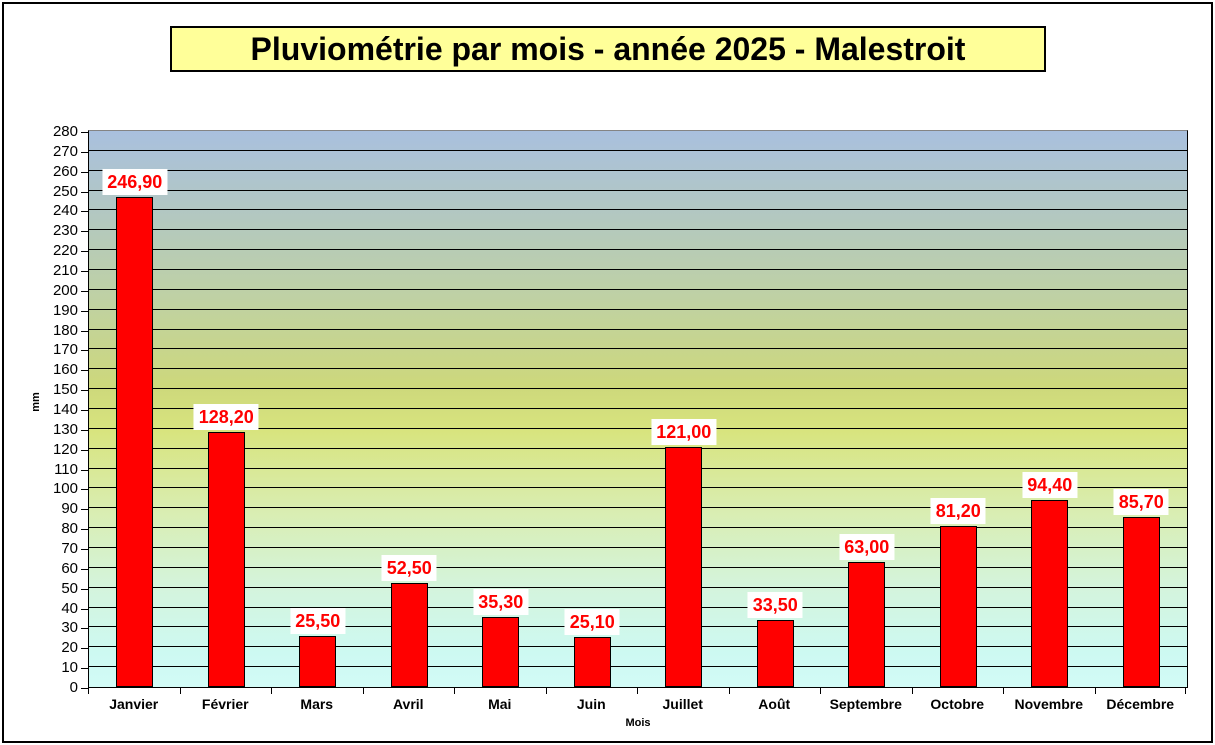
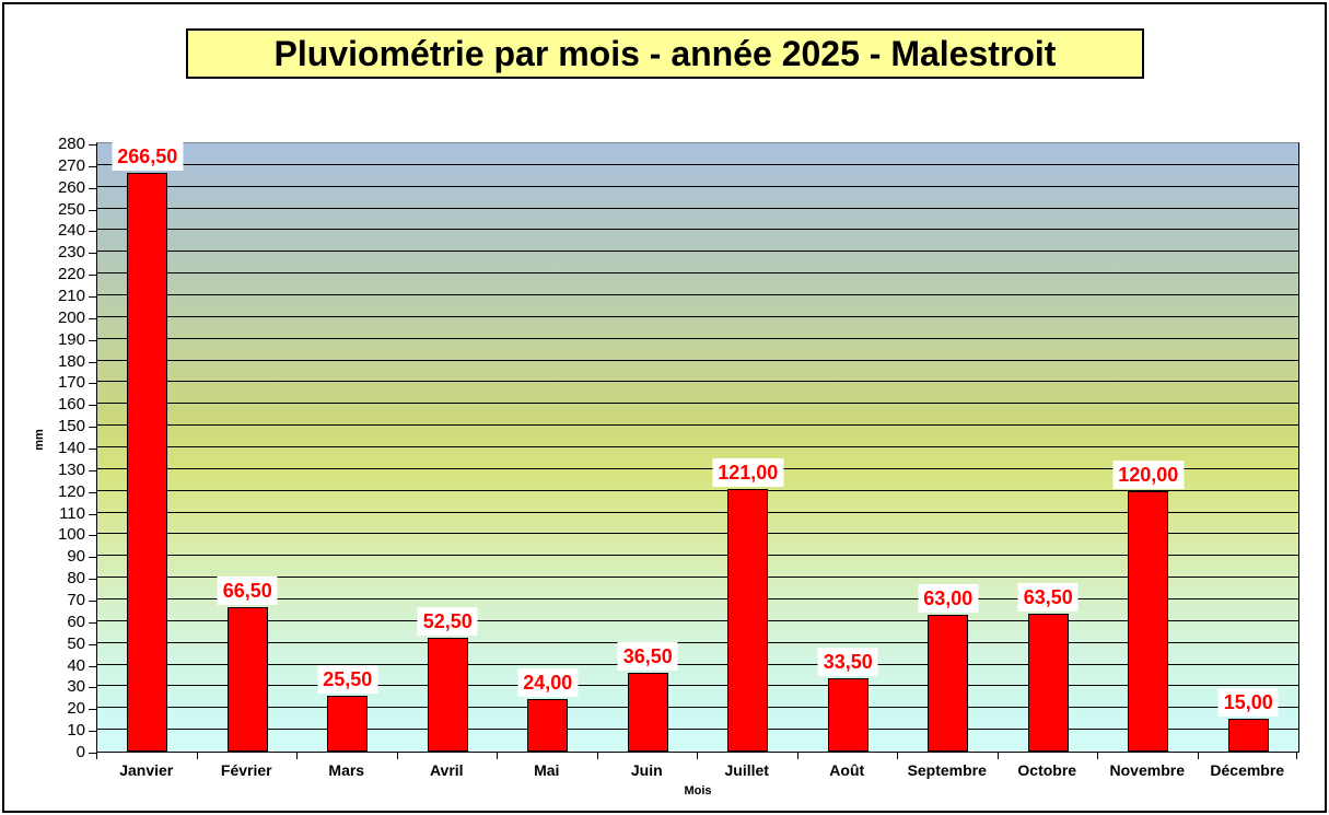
Janvier: 246,90 -> 266,50
Février: 128,20 -> 66,50
Mai: 35,30 -> 24,00
Juin: 25,10 -> 36,50
Octobre: 81,20 -> 63,50
Novembre: 94,40 -> 120,00
Décembre: 85,70 -> 15,00
